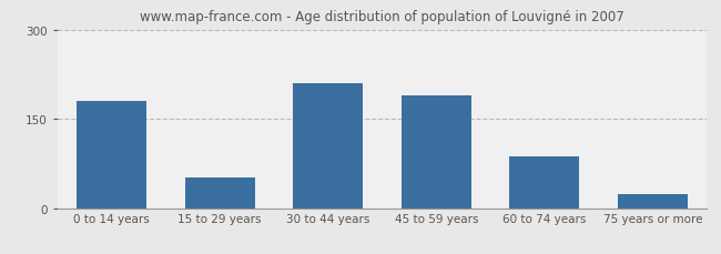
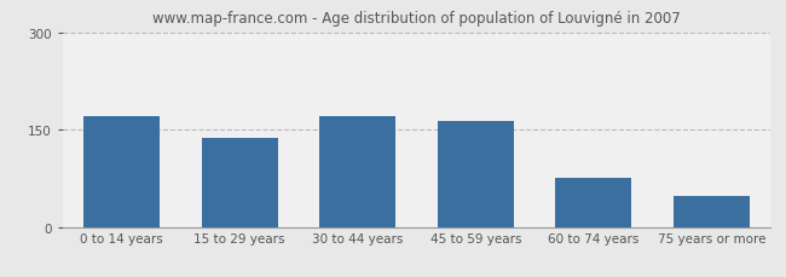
0 to 14 years: 180 -> 170
15 to 29 years: 52 -> 138
30 to 44 years: 210 -> 171
45 to 59 years: 190 -> 163
60 to 74 years: 86 -> 75
75 years or more: 24 -> 47
